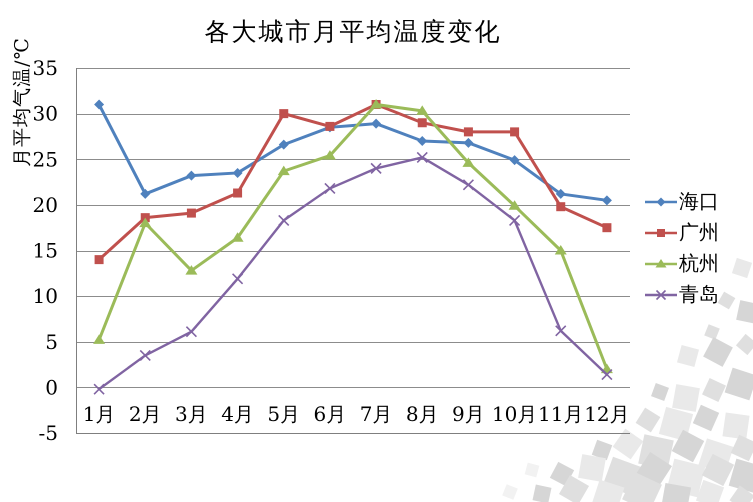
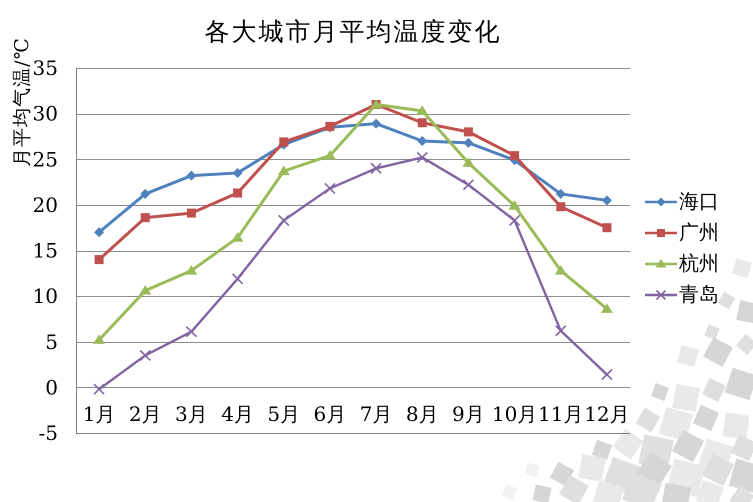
海口/1月: 31 -> 17
杭州/2月: 18 -> 11
广州/5月: 30 -> 27
广州/10月: 28 -> 25
杭州/11月: 15 -> 13
杭州/12月: 2 -> 9
